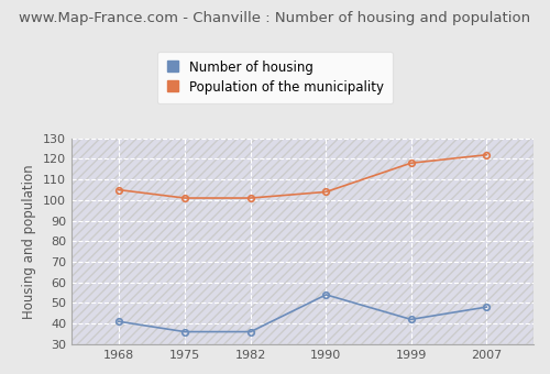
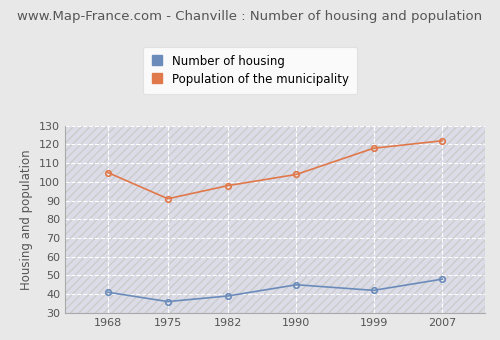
Population of the municipality/1975: 101 -> 91
Number of housing/1982: 36 -> 39
Population of the municipality/1982: 101 -> 98
Number of housing/1990: 54 -> 45
